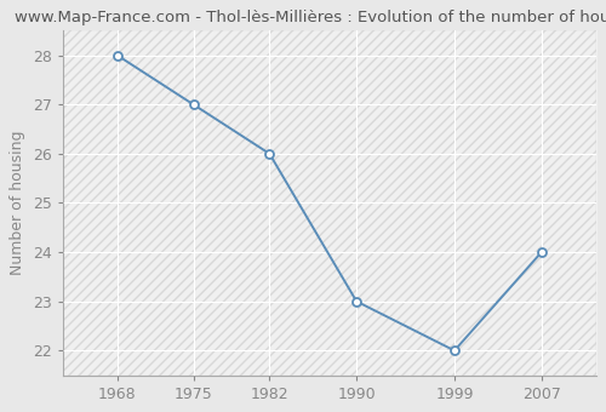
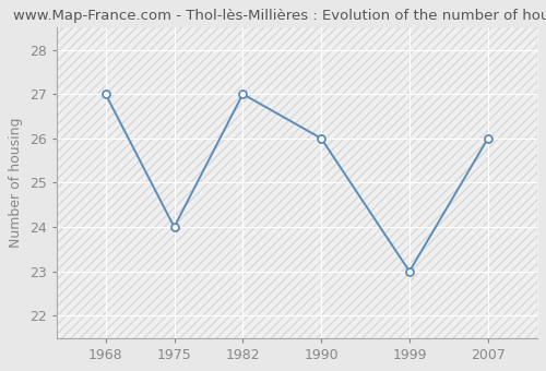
1968: 28 -> 27
1975: 27 -> 24
1982: 26 -> 27
1990: 23 -> 26
1999: 22 -> 23
2007: 24 -> 26
